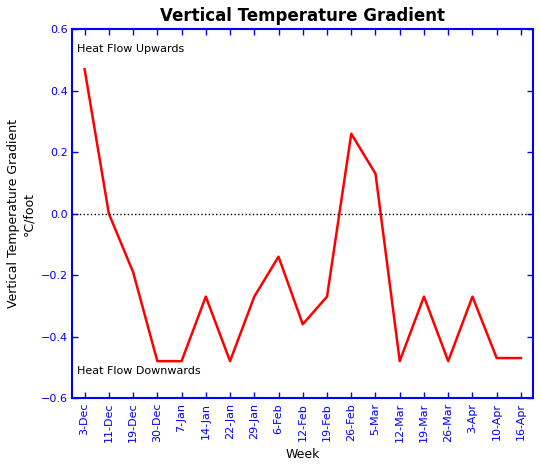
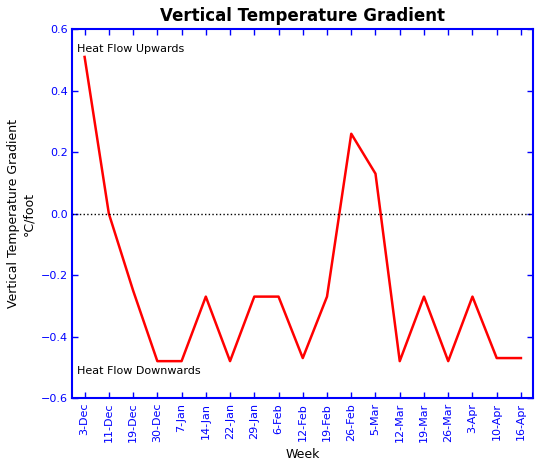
3-Dec: 0.47 -> 0.51
19-Dec: -0.19 -> -0.25
6-Feb: -0.14 -> -0.27
12-Feb: -0.36 -> -0.47
